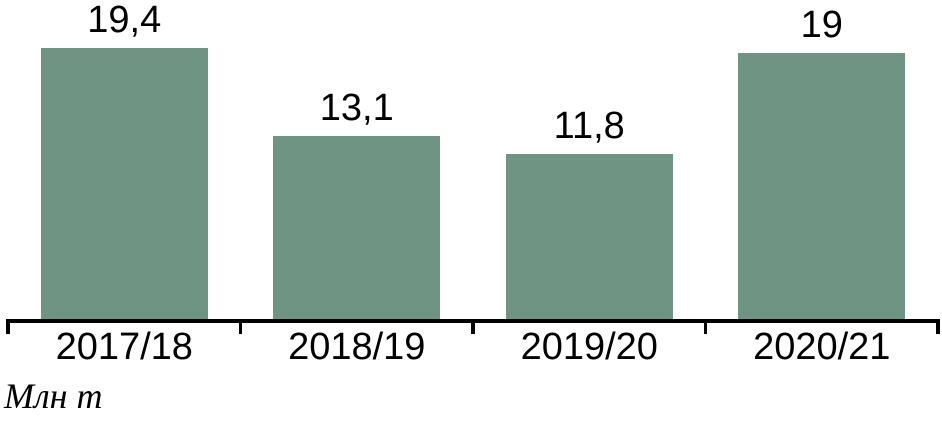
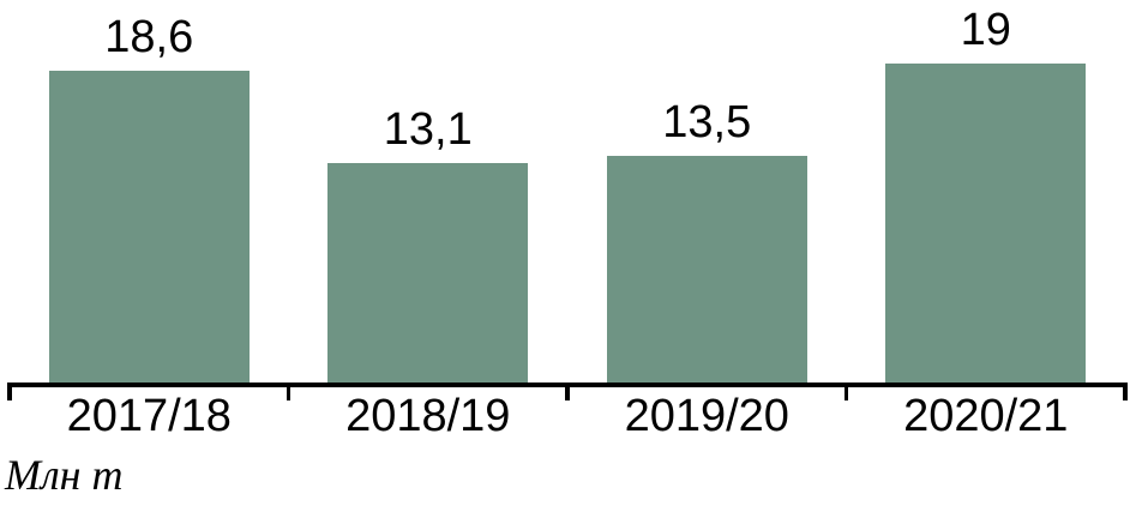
2017/18: 19,4 -> 18,6
2019/20: 11,8 -> 13,5
